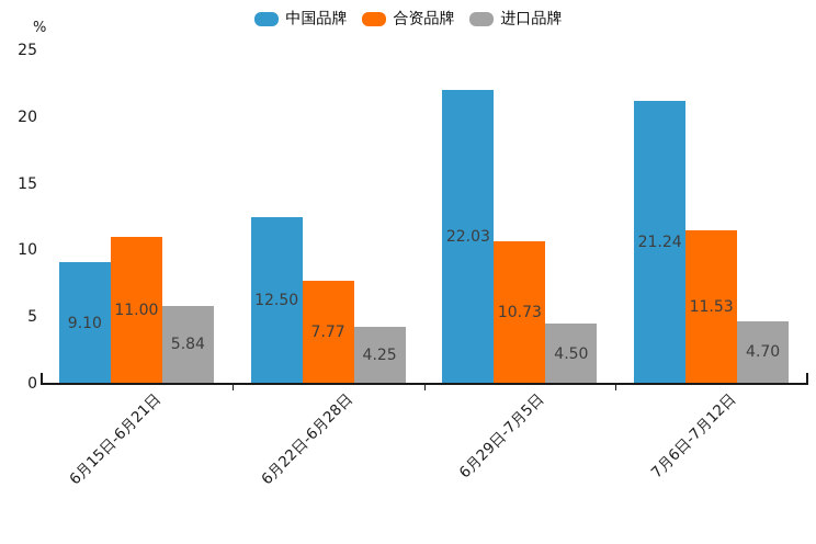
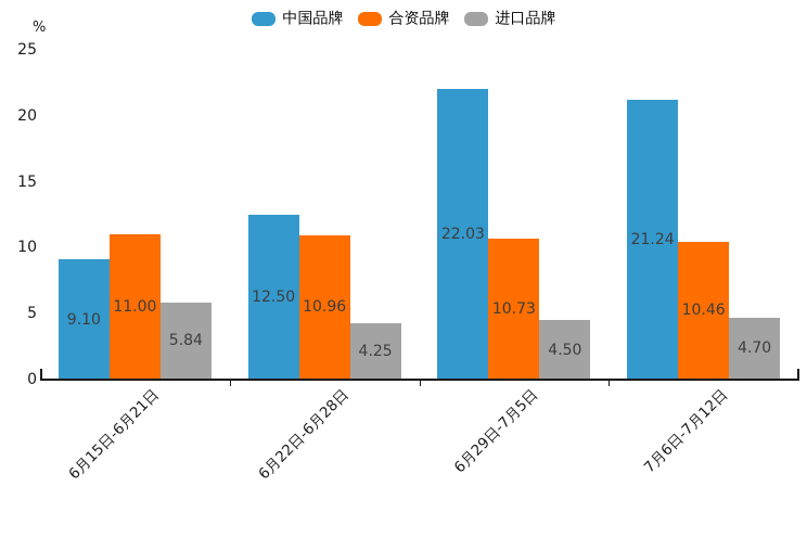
合资品牌/6月22日-6月28日: 7.77 -> 10.96
合资品牌/7月6日-7月12日: 11.53 -> 10.46
